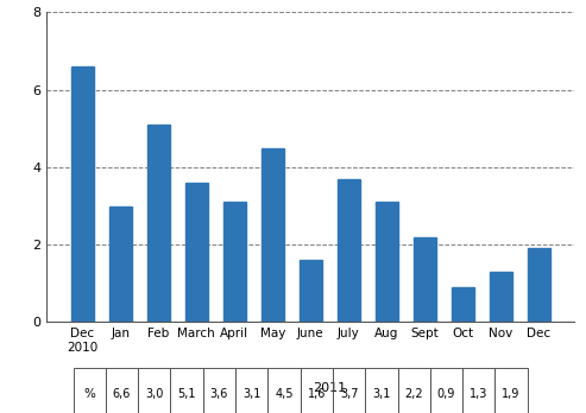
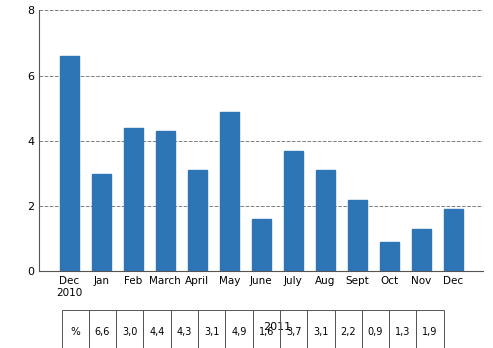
Feb: 5,1 -> 4,4
March: 3,6 -> 4,3
May: 4,5 -> 4,9
